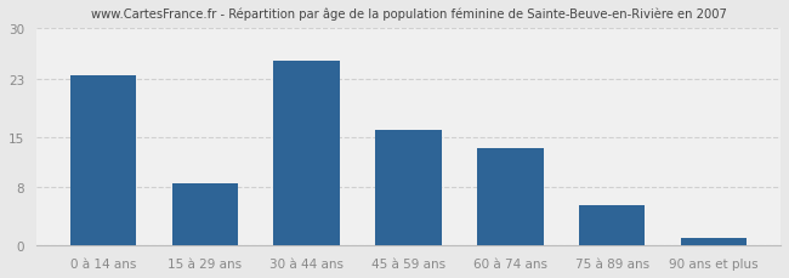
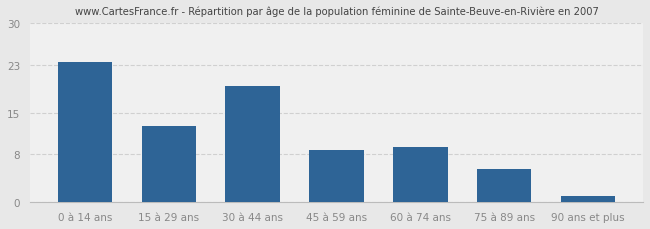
15 à 29 ans: 8.5 -> 12.8
30 à 44 ans: 25.5 -> 19.4
45 à 59 ans: 16.0 -> 8.8
60 à 74 ans: 13.5 -> 9.2
